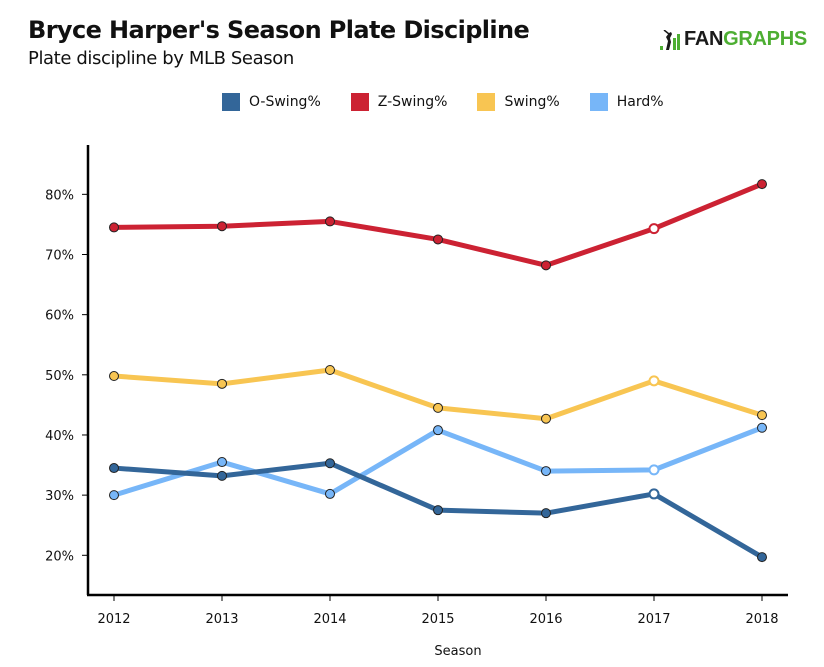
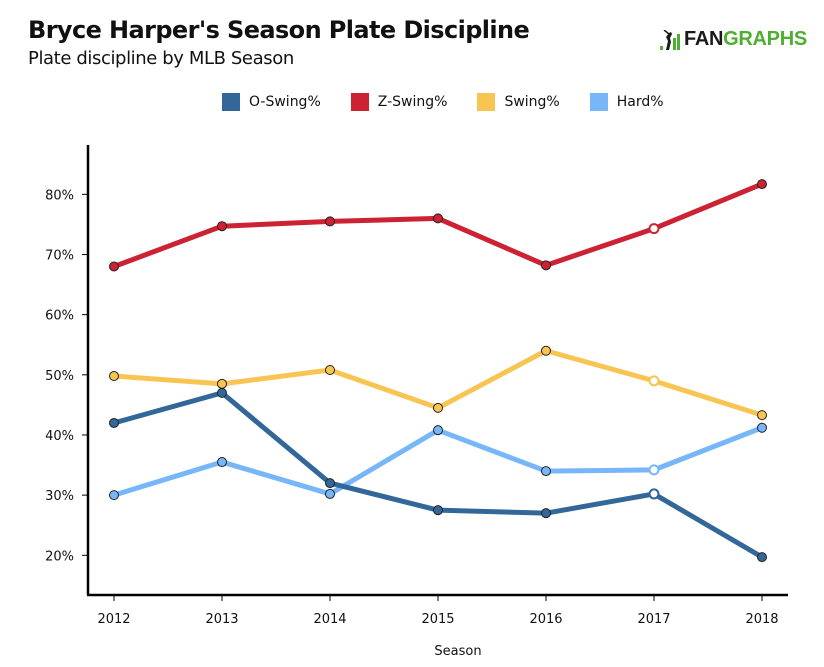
O-Swing%/2012: 34% -> 42%
Z-Swing%/2012: 74% -> 68%
O-Swing%/2013: 33% -> 47%
O-Swing%/2014: 35% -> 32%
Z-Swing%/2015: 72% -> 76%
Swing%/2016: 43% -> 54%
